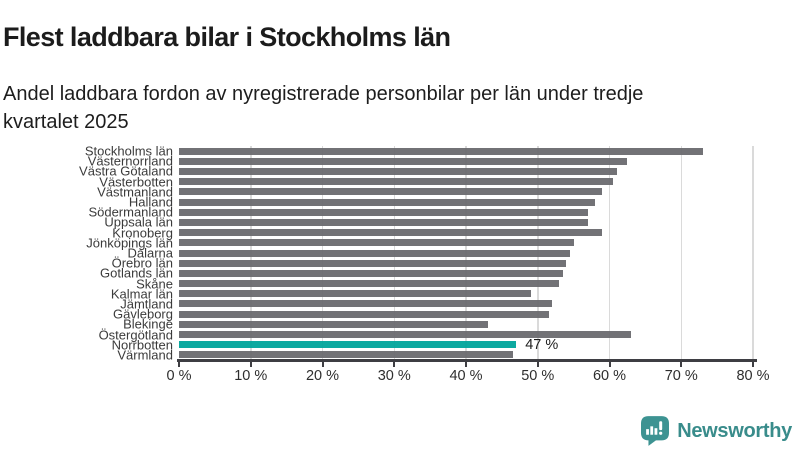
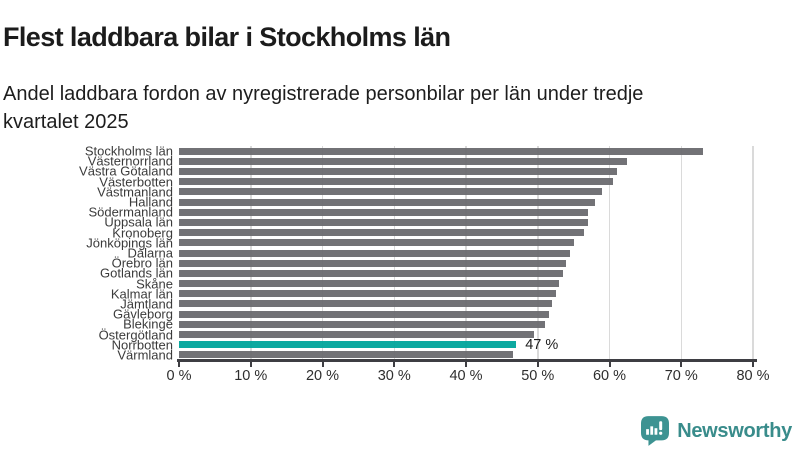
Kronoberg: 59% -> 56%
Kalmar län: 49% -> 52%
Blekinge: 43% -> 51%
Östergötland: 63% -> 50%
